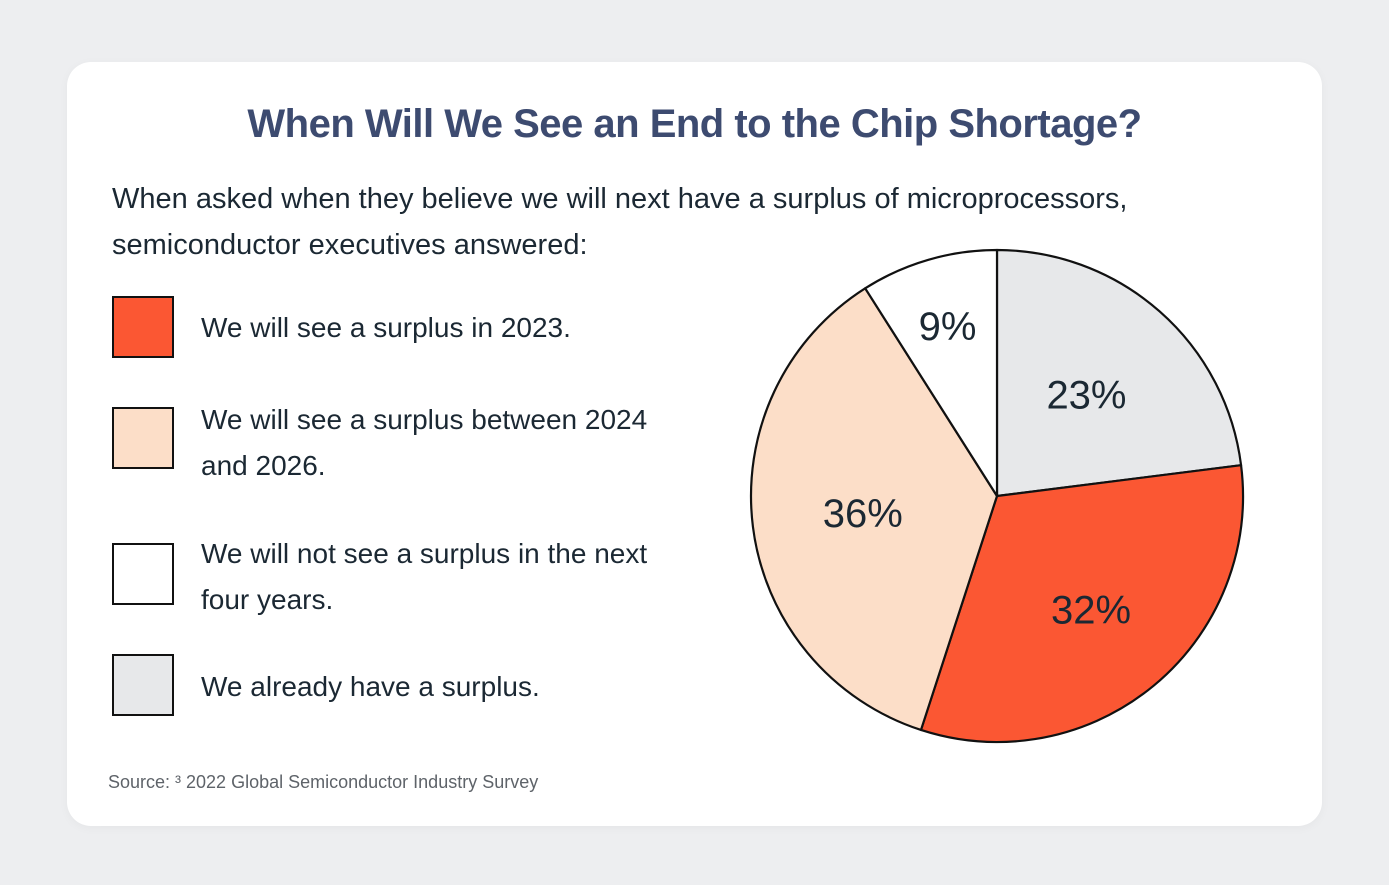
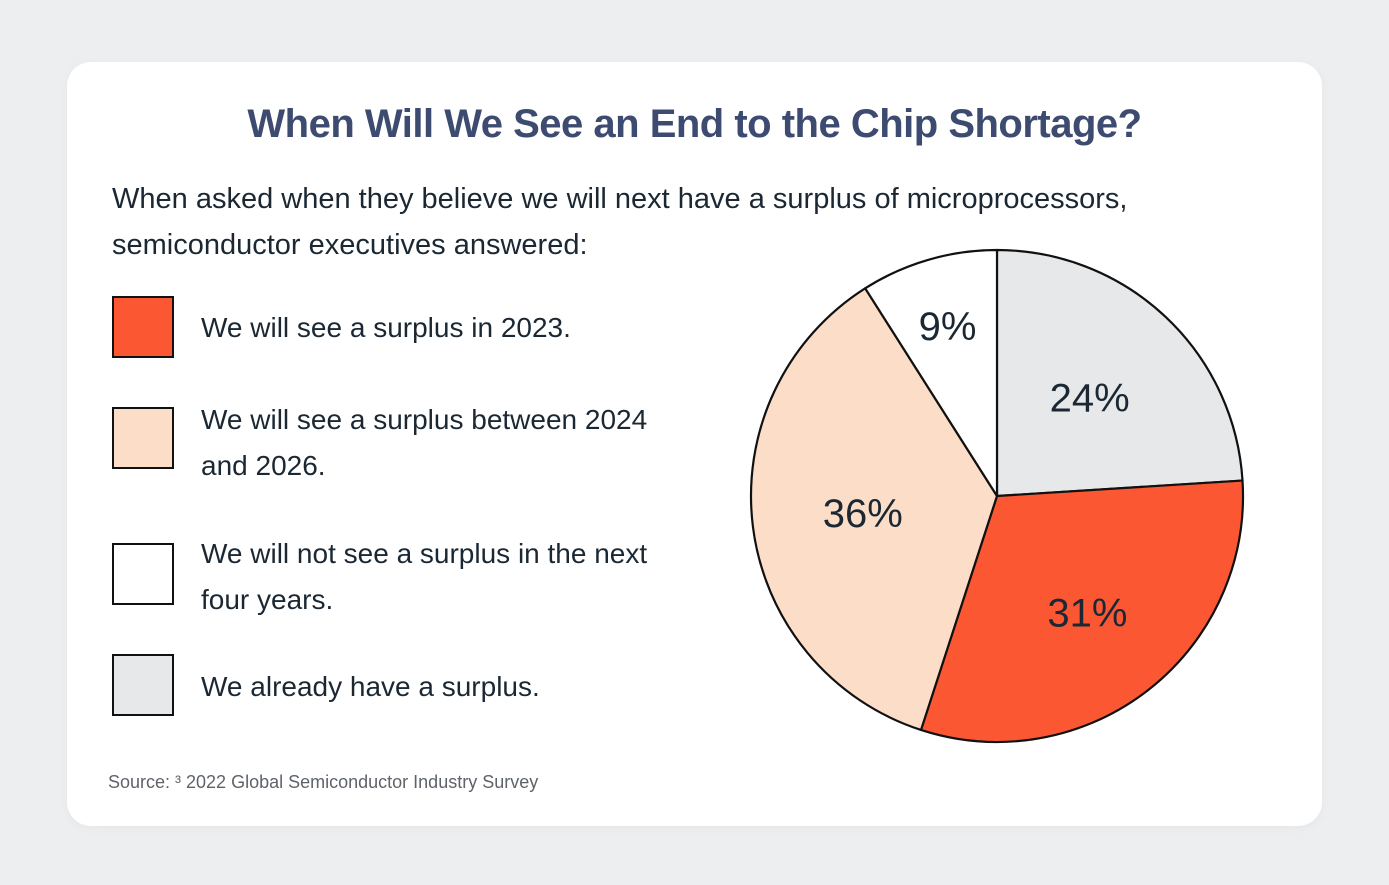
We already have a surplus.: 23% -> 24%
We will see a surplus in 2023.: 32% -> 31%
